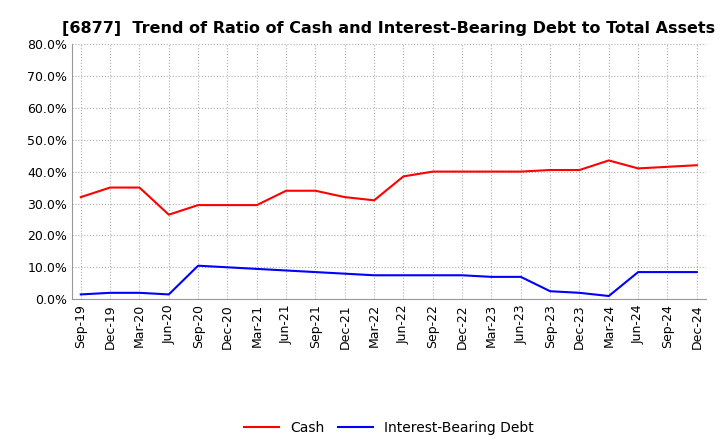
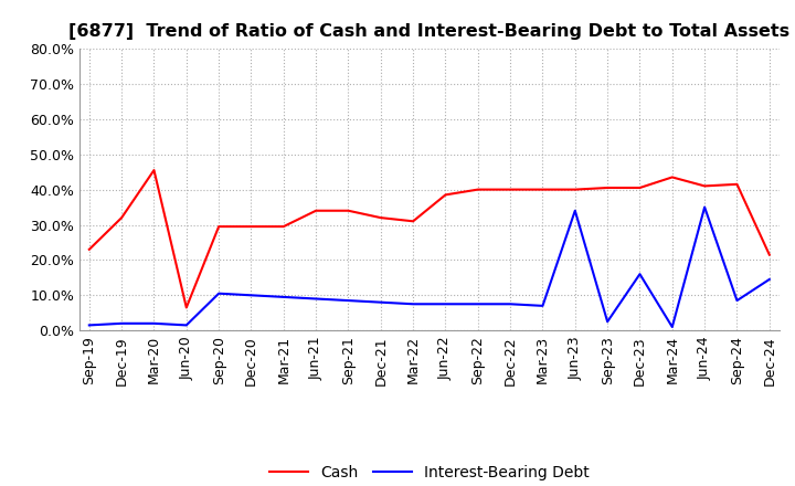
Cash/Sep-19: 32.0% -> 23.0%
Cash/Dec-19: 35.0% -> 32.0%
Cash/Mar-20: 35.0% -> 45.5%
Cash/Jun-20: 26.5% -> 6.5%
Interest-Bearing Debt/Jun-23: 7.0% -> 34.0%
Interest-Bearing Debt/Dec-23: 2.0% -> 16.0%
Interest-Bearing Debt/Jun-24: 8.5% -> 35.0%
Cash/Dec-24: 42.0% -> 21.5%
Interest-Bearing Debt/Dec-24: 8.5% -> 14.5%
